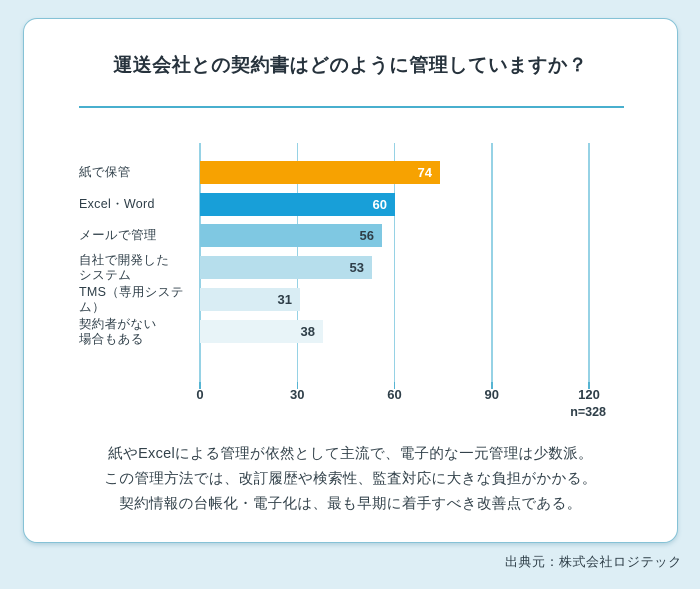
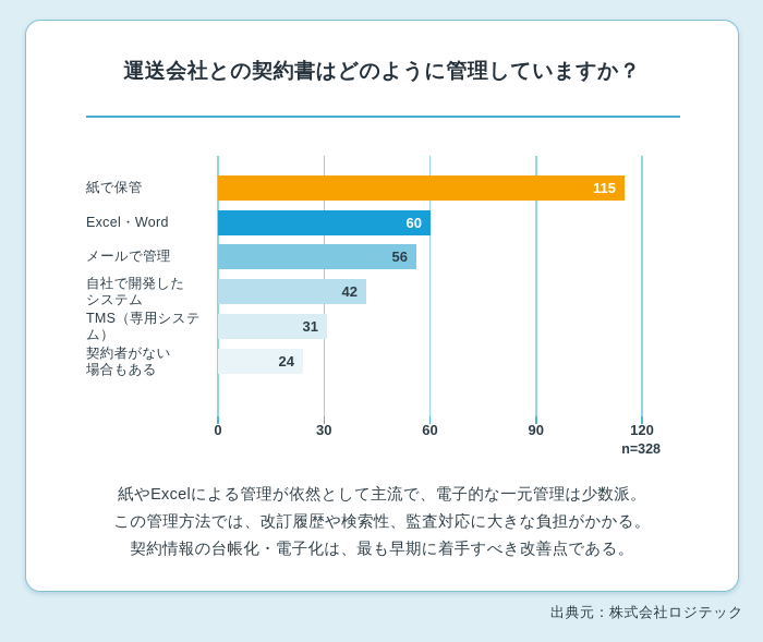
紙で保管: 74 -> 115
自社で開発したシステム: 53 -> 42
契約者がない場合もある: 38 -> 24
